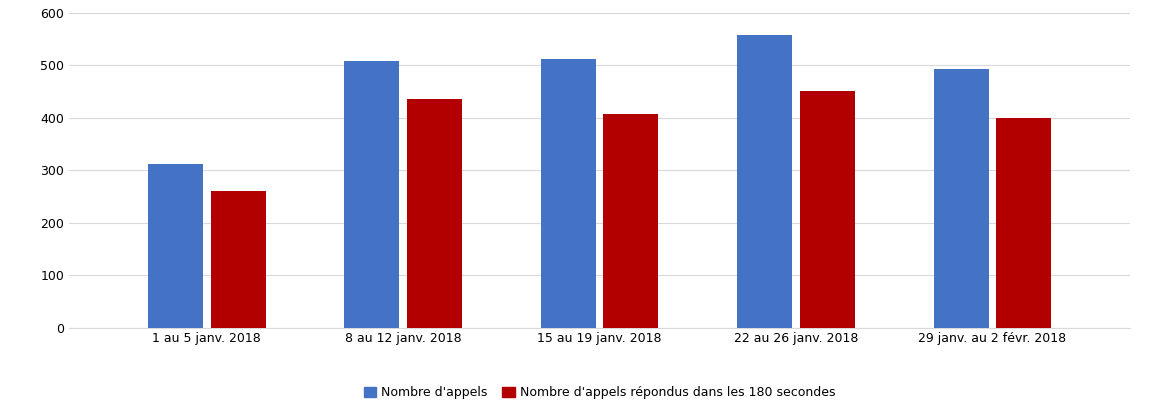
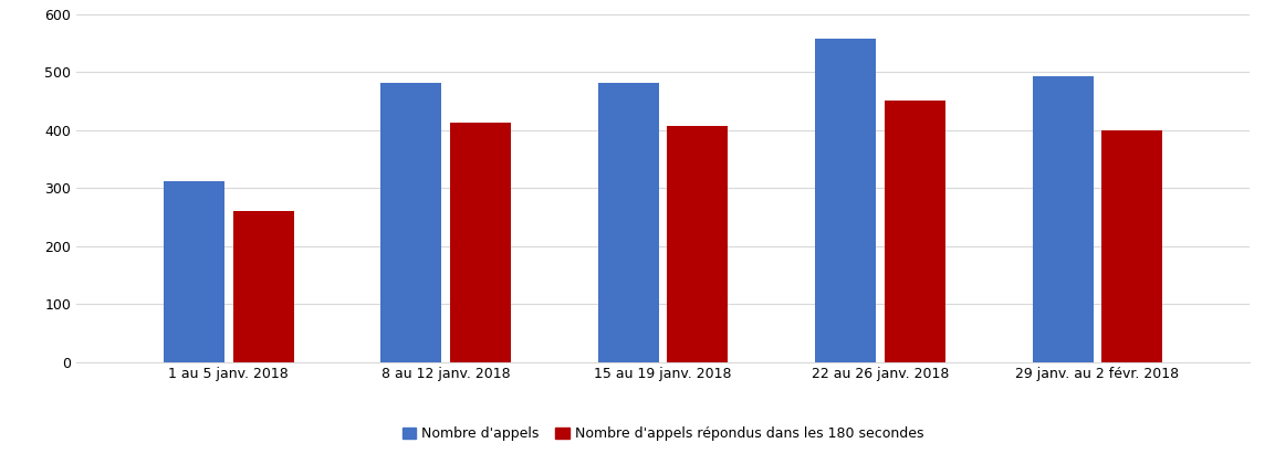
Nombre d'appels/8 au 12 janv. 2018: 508 -> 482
Nombre d'appels répondus dans les 180 secondes/8 au 12 janv. 2018: 436 -> 412
Nombre d'appels/15 au 19 janv. 2018: 512 -> 482
